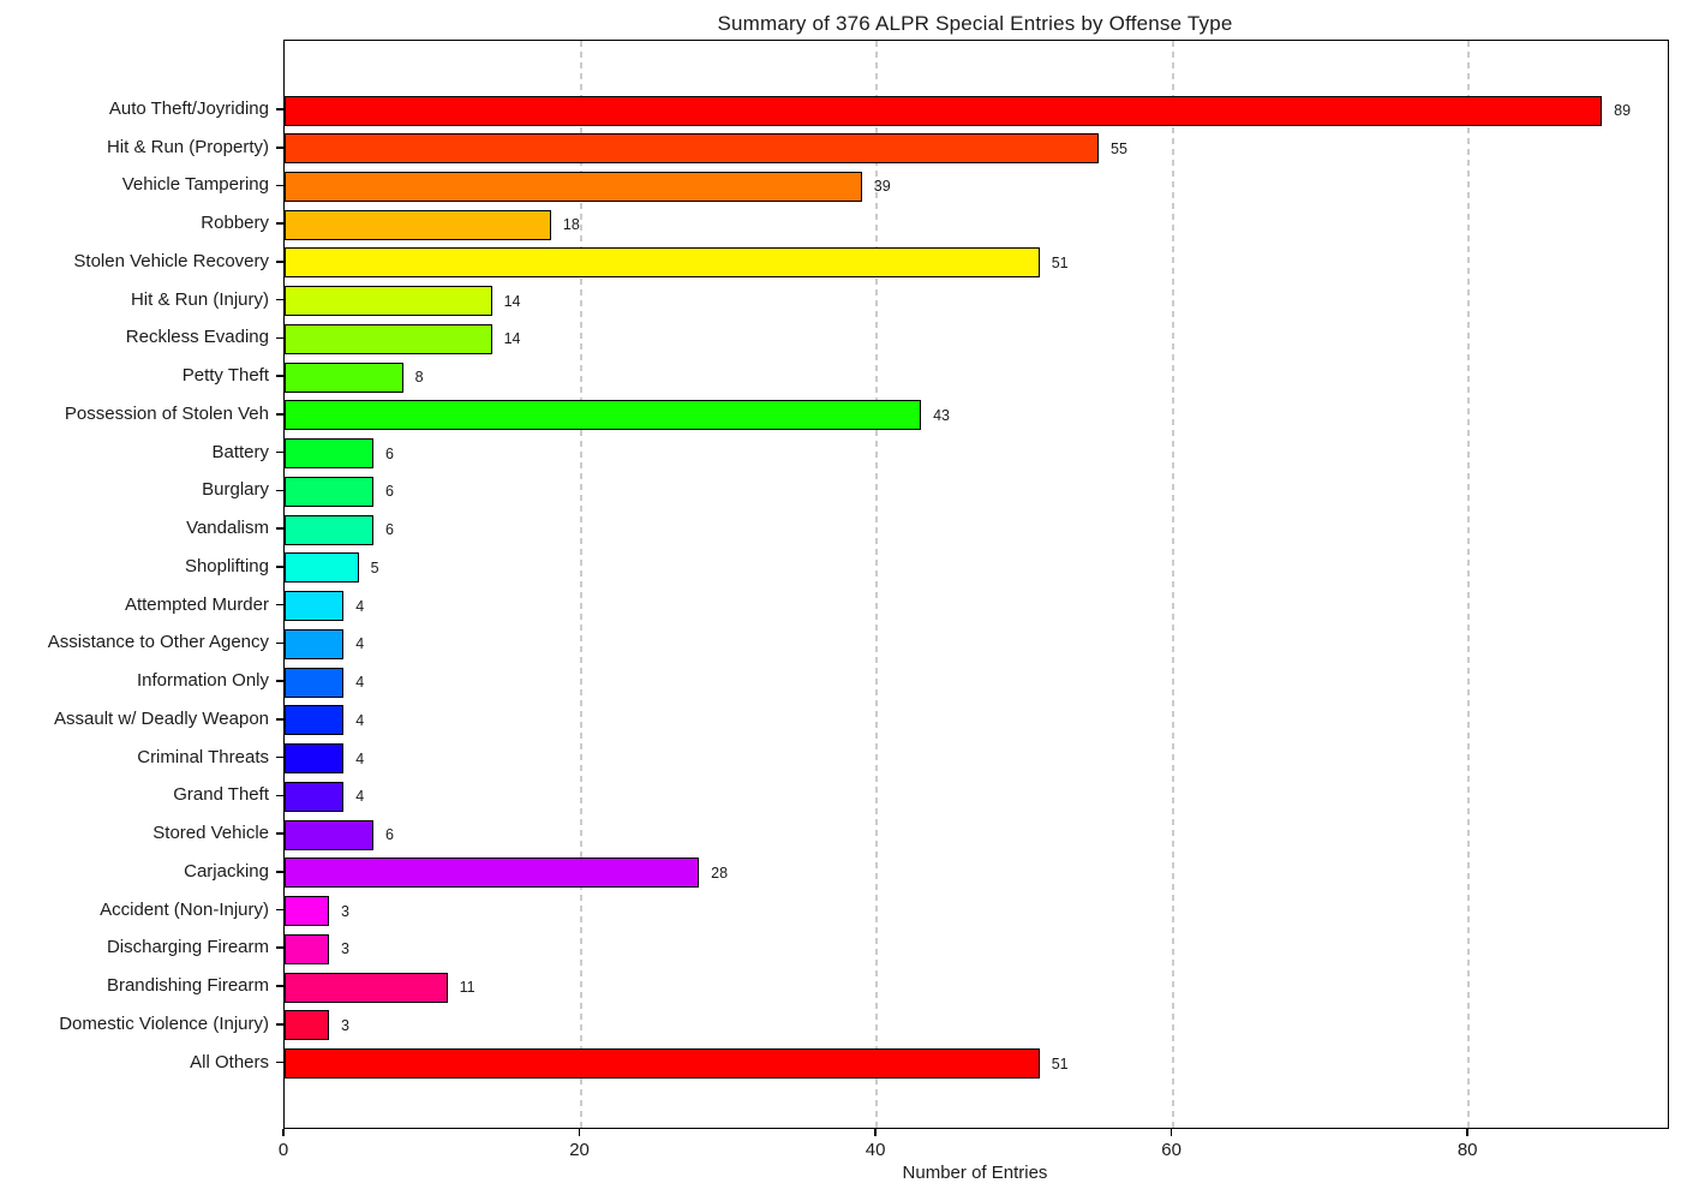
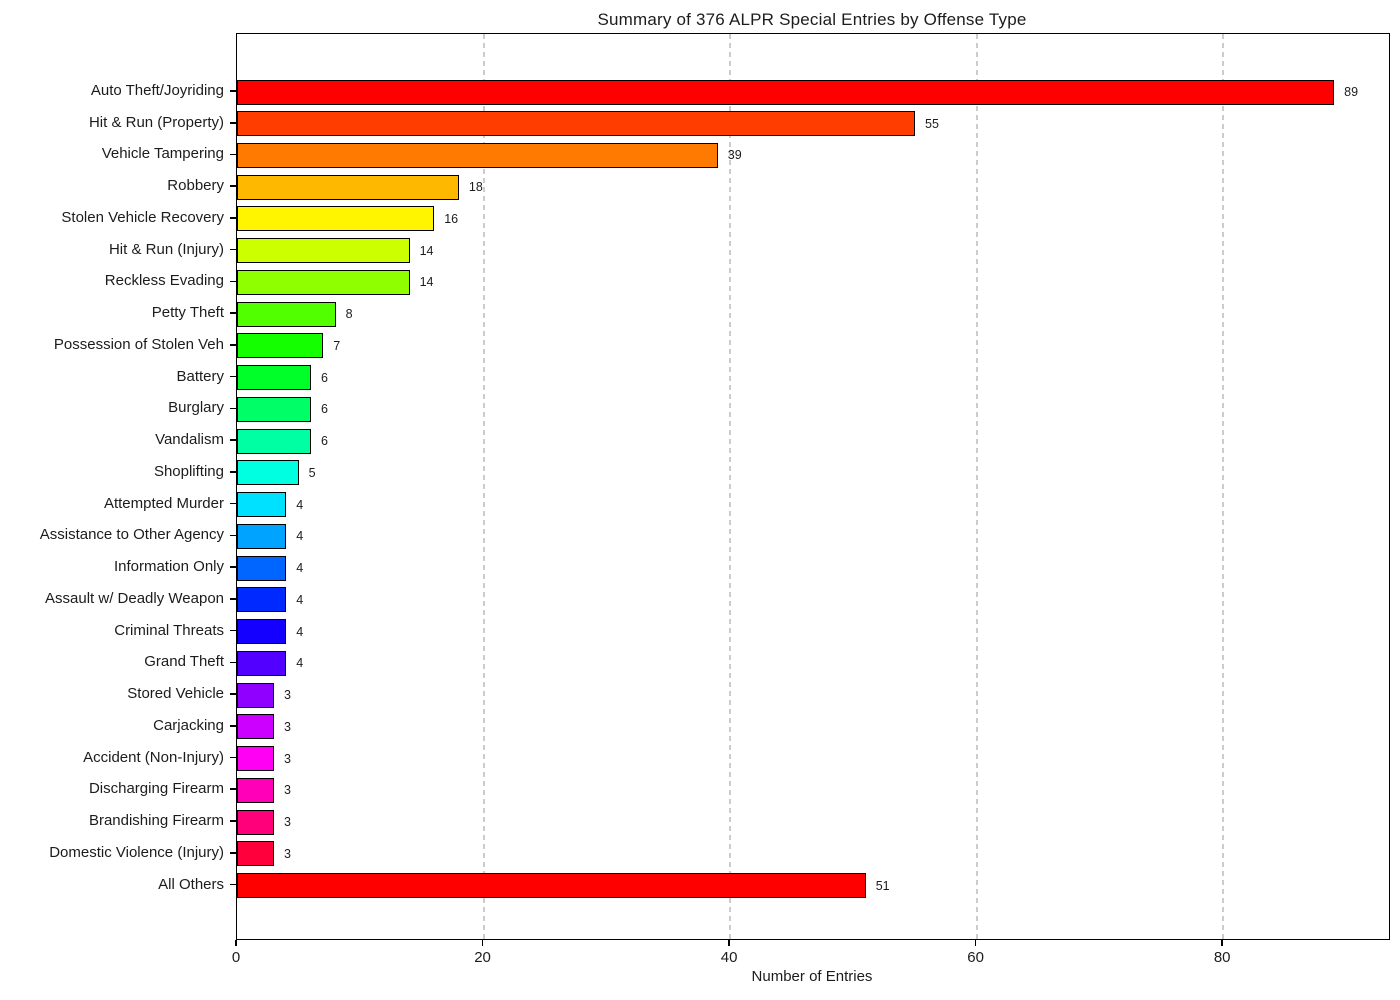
Stolen Vehicle Recovery: 51 -> 16
Possession of Stolen Veh: 43 -> 7
Stored Vehicle: 6 -> 3
Carjacking: 28 -> 3
Brandishing Firearm: 11 -> 3
